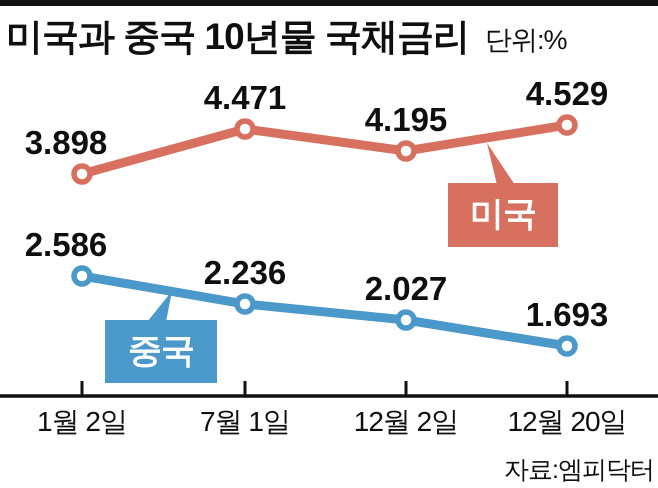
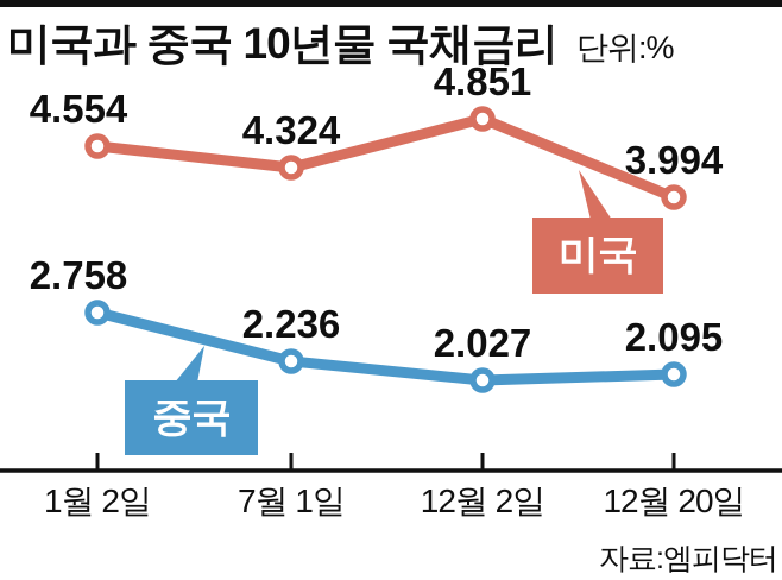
미국/1월 2일: 3.898 -> 4.554
중국/1월 2일: 2.586 -> 2.758
미국/7월 1일: 4.471 -> 4.324
미국/12월 2일: 4.195 -> 4.851
미국/12월 20일: 4.529 -> 3.994
중국/12월 20일: 1.693 -> 2.095
